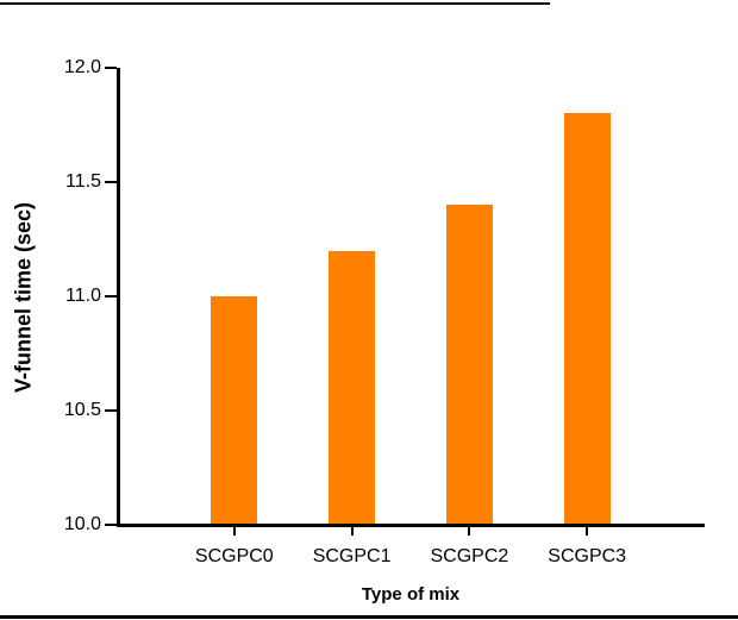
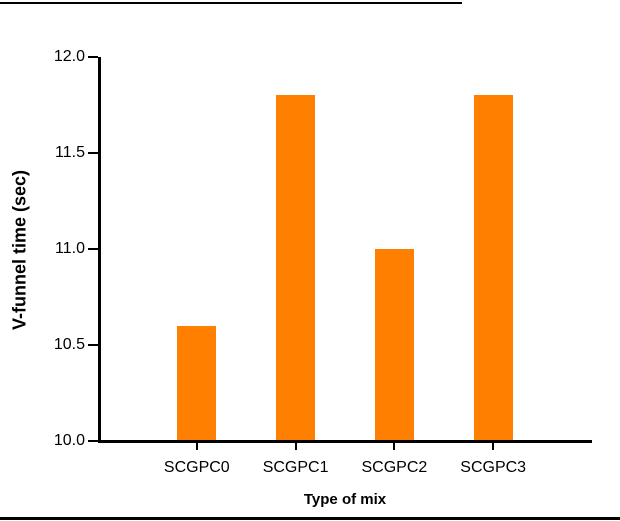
SCGPC0: 11.0 -> 10.6
SCGPC1: 11.2 -> 11.8
SCGPC2: 11.4 -> 11.0
